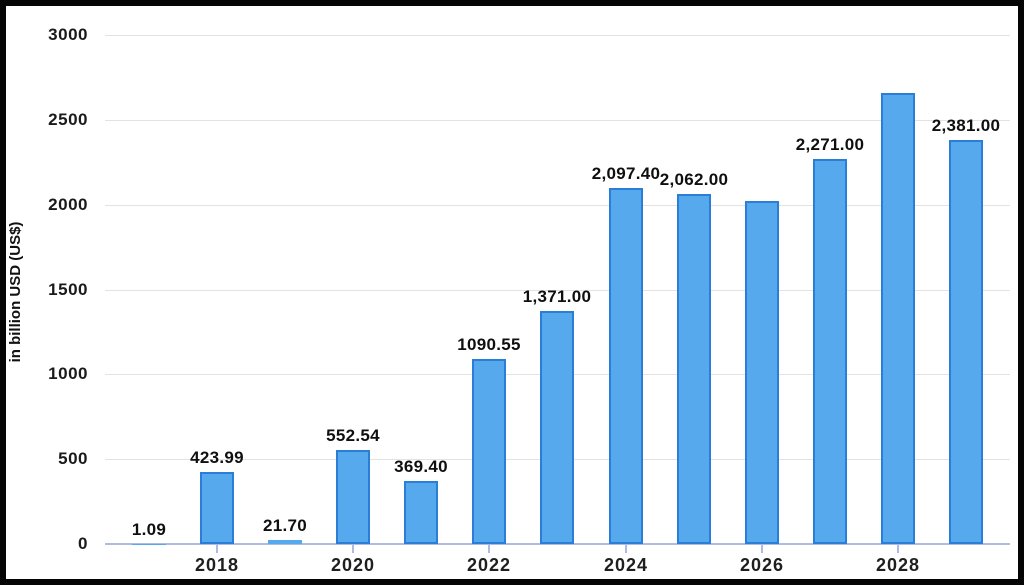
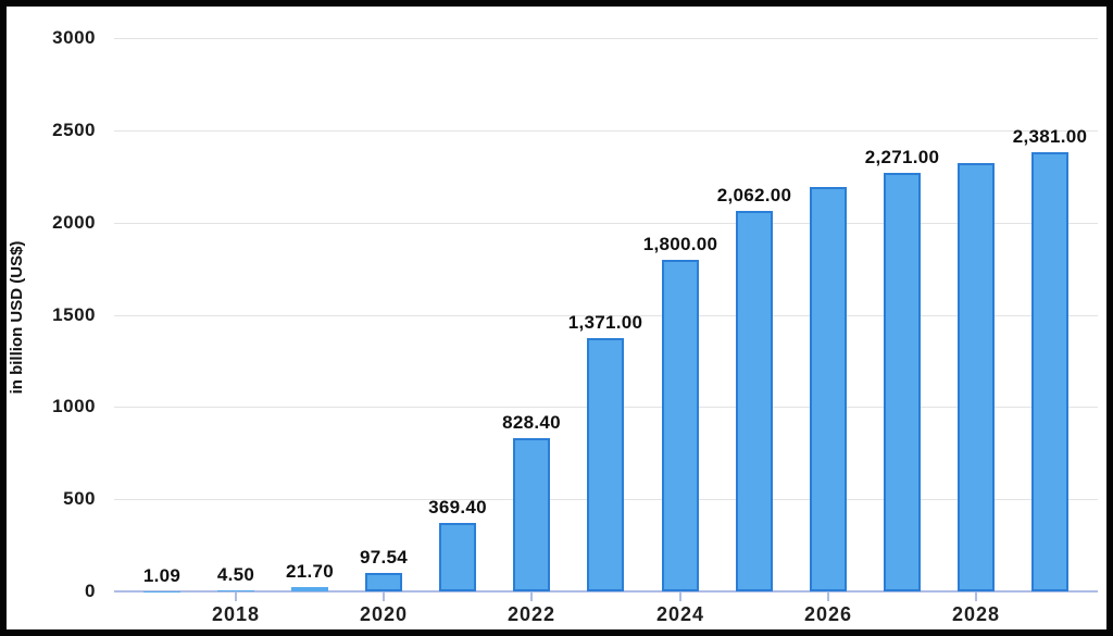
2018: 423.99 -> 4.50
2020: 552.54 -> 97.54
2022: 1090.55 -> 828.40
2024: 2,097.40 -> 1,800.00
2026: 2020 -> 2190
2028: 2660 -> 2320
